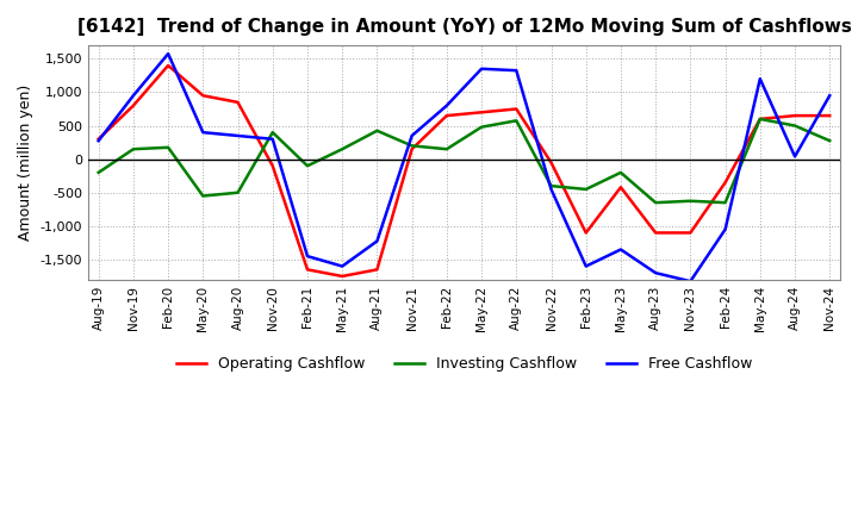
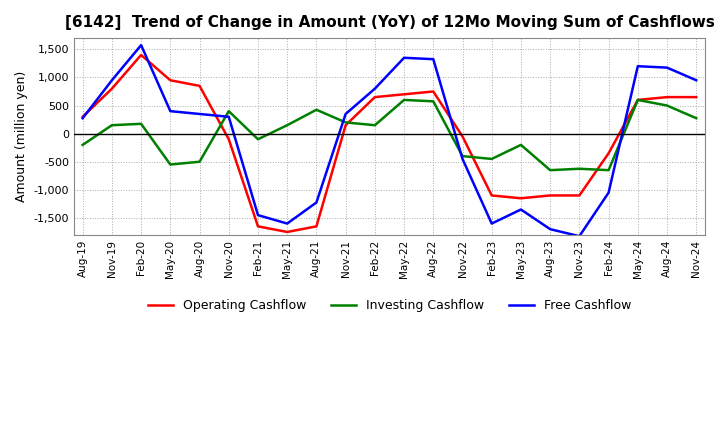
Investing Cashflow/May-22: 480 -> 600
Operating Cashflow/May-23: -420 -> -1,150
Free Cashflow/Aug-24: 40 -> 1,180
